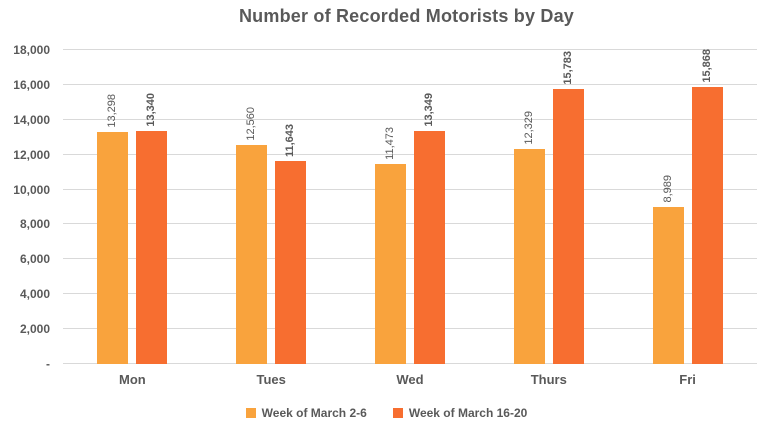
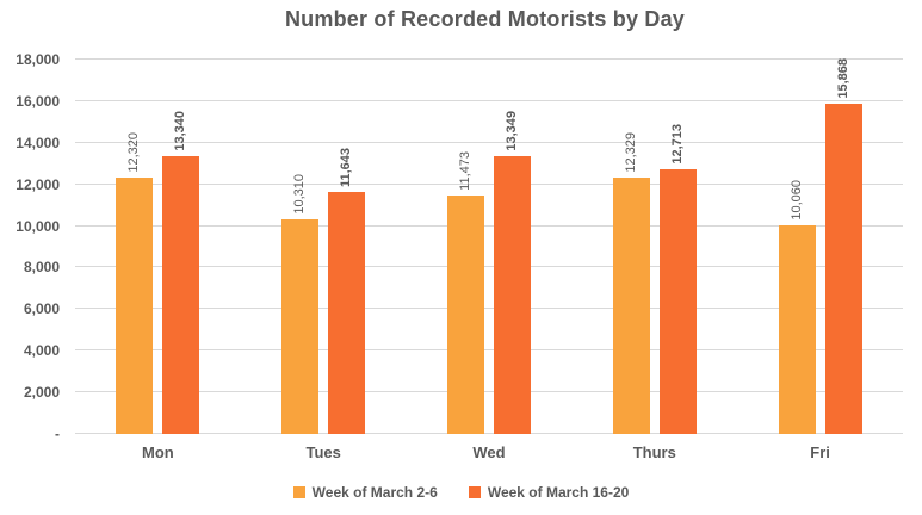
Week of March 2-6/Mon: 13,298 -> 12,320
Week of March 2-6/Tues: 12,560 -> 10,310
Week of March 16-20/Thurs: 15,783 -> 12,713
Week of March 2-6/Fri: 8,989 -> 10,060
